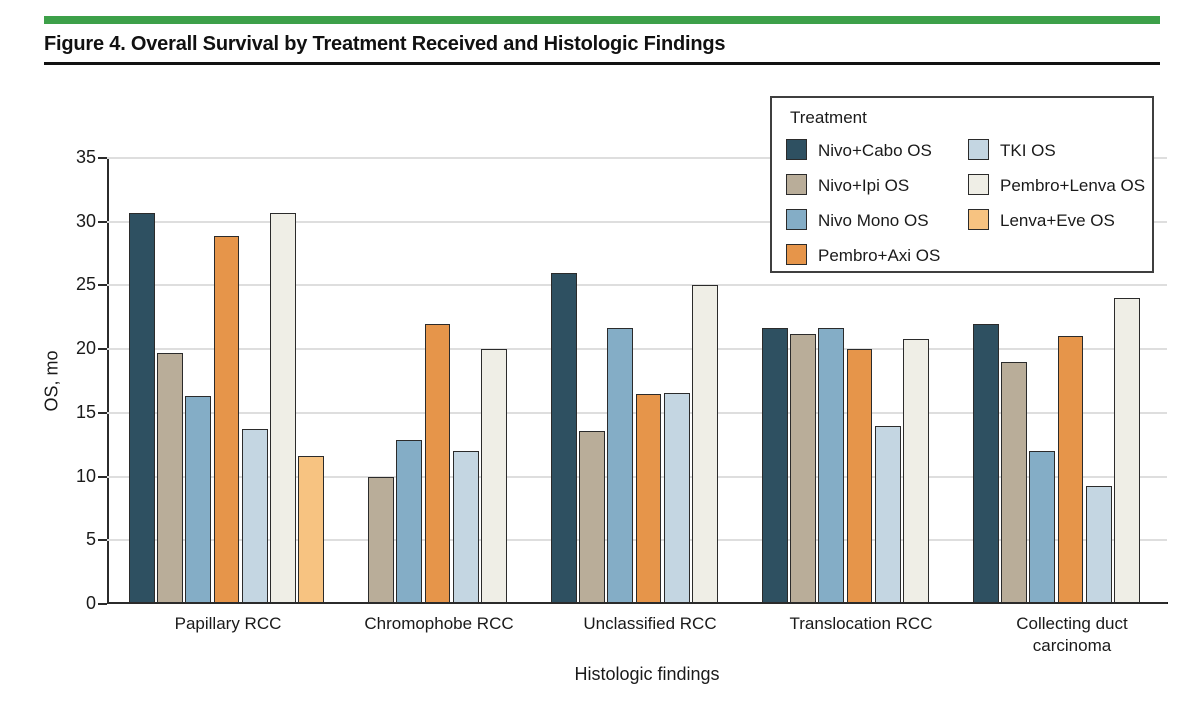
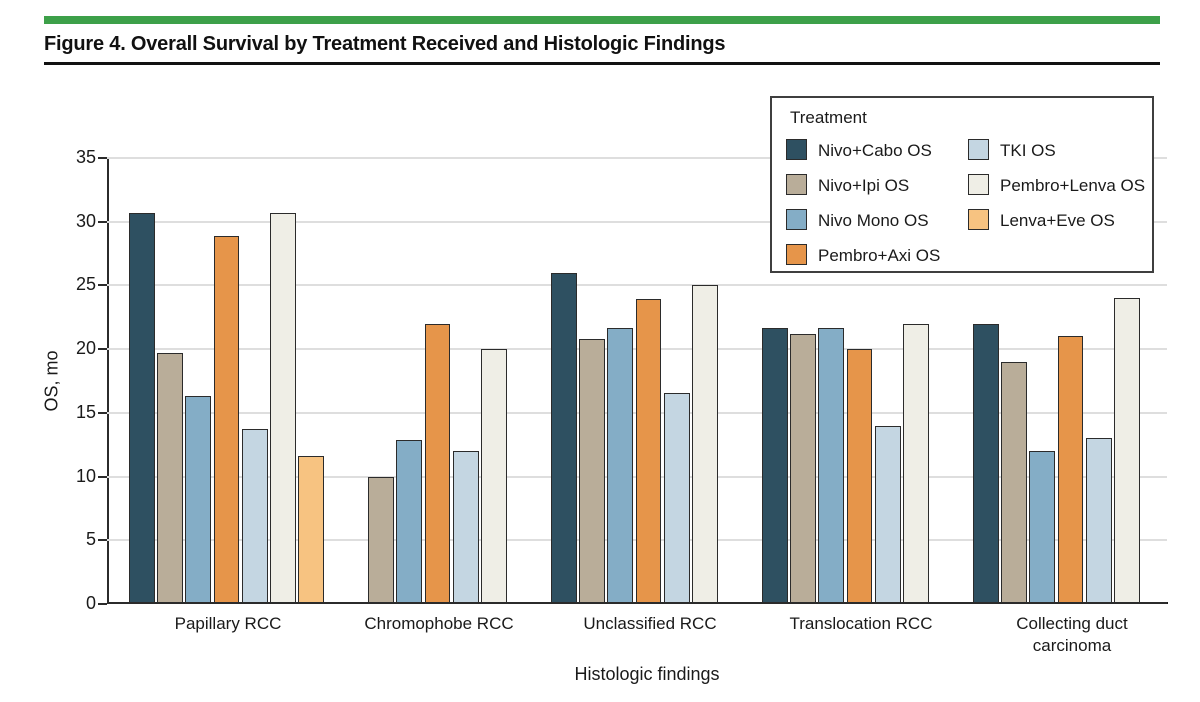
Nivo+Ipi OS/Unclassified RCC: 13.6 -> 20.8
Pembro+Axi OS/Unclassified RCC: 16.5 -> 23.9
Pembro+Lenva OS/Translocation RCC: 20.8 -> 22.0
TKI OS/Collecting duct carcinoma: 9.3 -> 13.0
